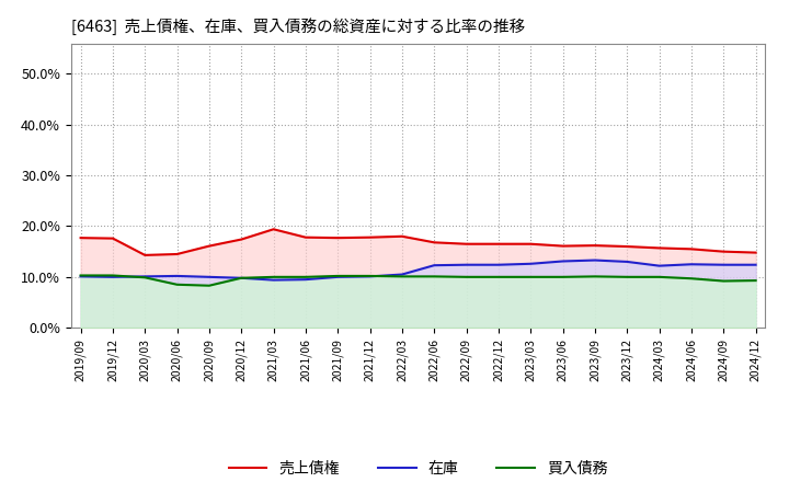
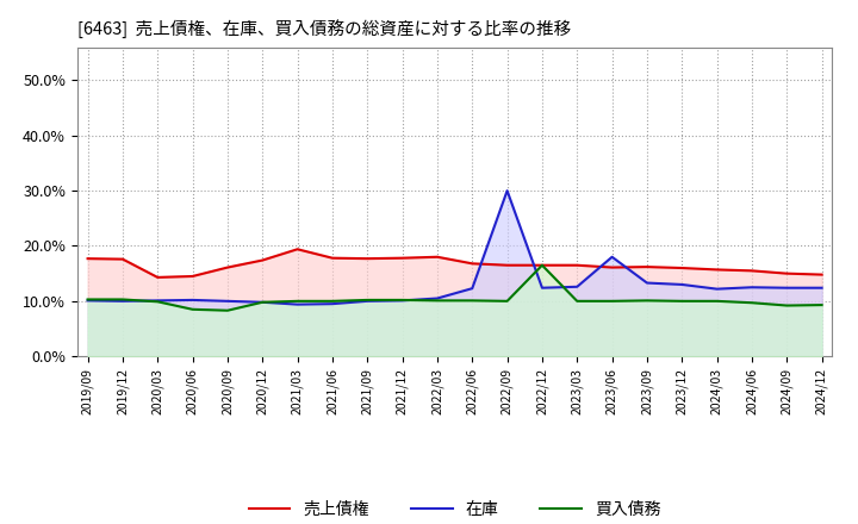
在庫/2022/09: 12.4% -> 30.0%
買入債務/2022/12: 10.0% -> 16.5%
在庫/2023/06: 13.1% -> 18.0%
